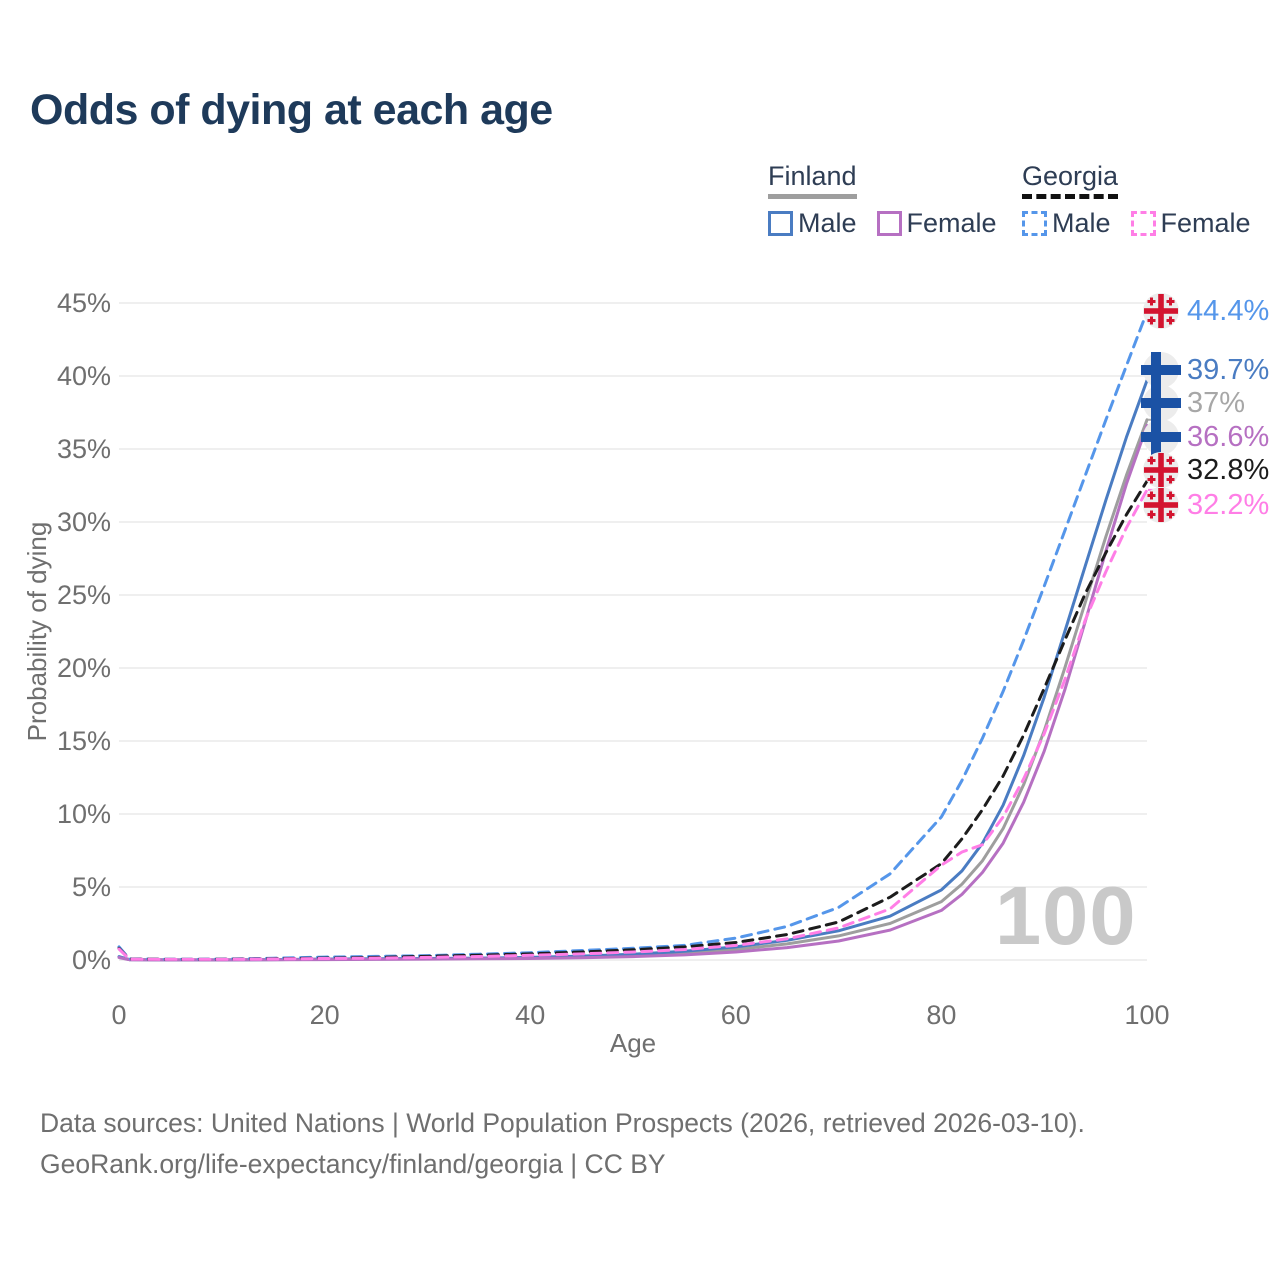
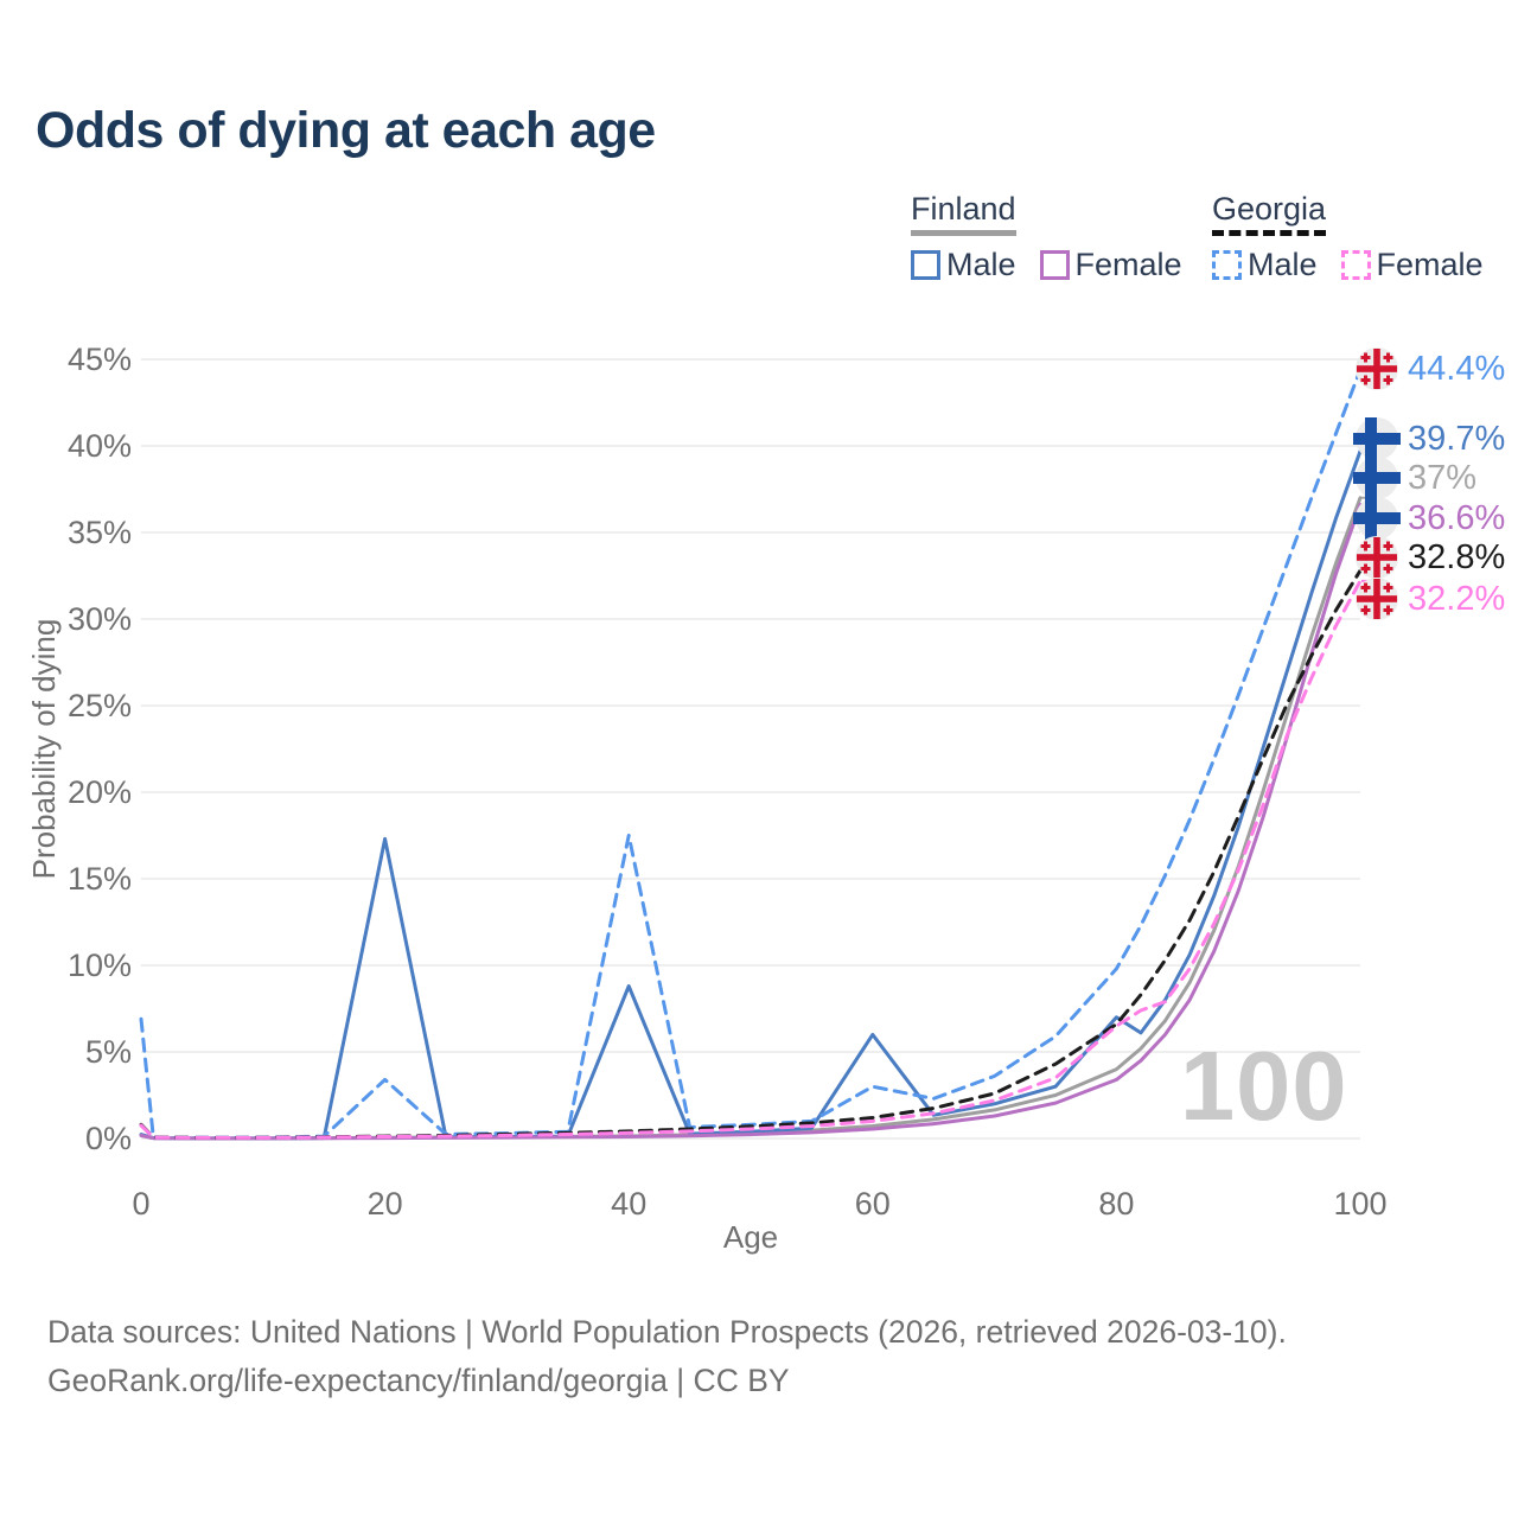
Georgia Male/0: 0.9% -> 6.9%
Finland Male/20: 0.1% -> 17.3%
Georgia Male/20: 0.2% -> 3.4%
Finland Male/40: 0.2% -> 8.8%
Georgia Male/40: 0.5% -> 17.5%
Finland Male/60: 0.9% -> 6.0%
Georgia Male/60: 1.5% -> 3.0%
Finland Male/80: 4.8% -> 7.0%
